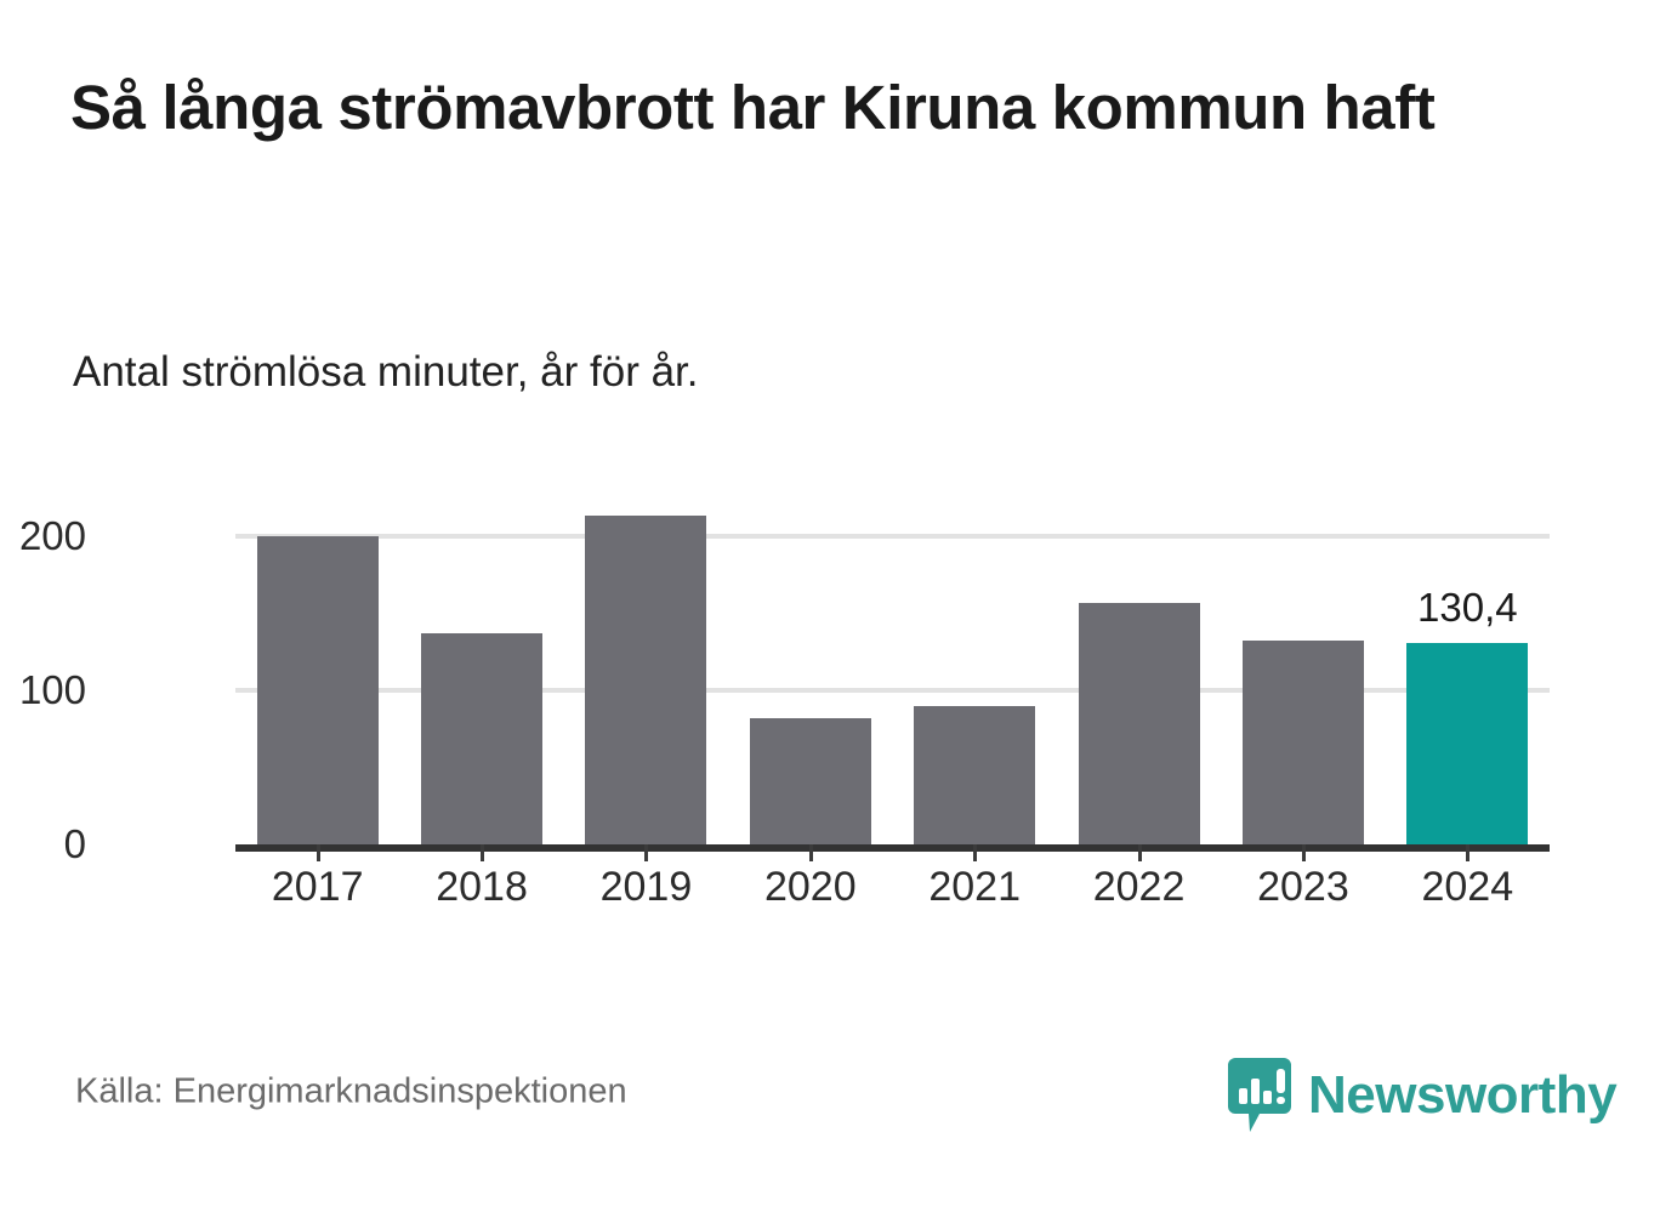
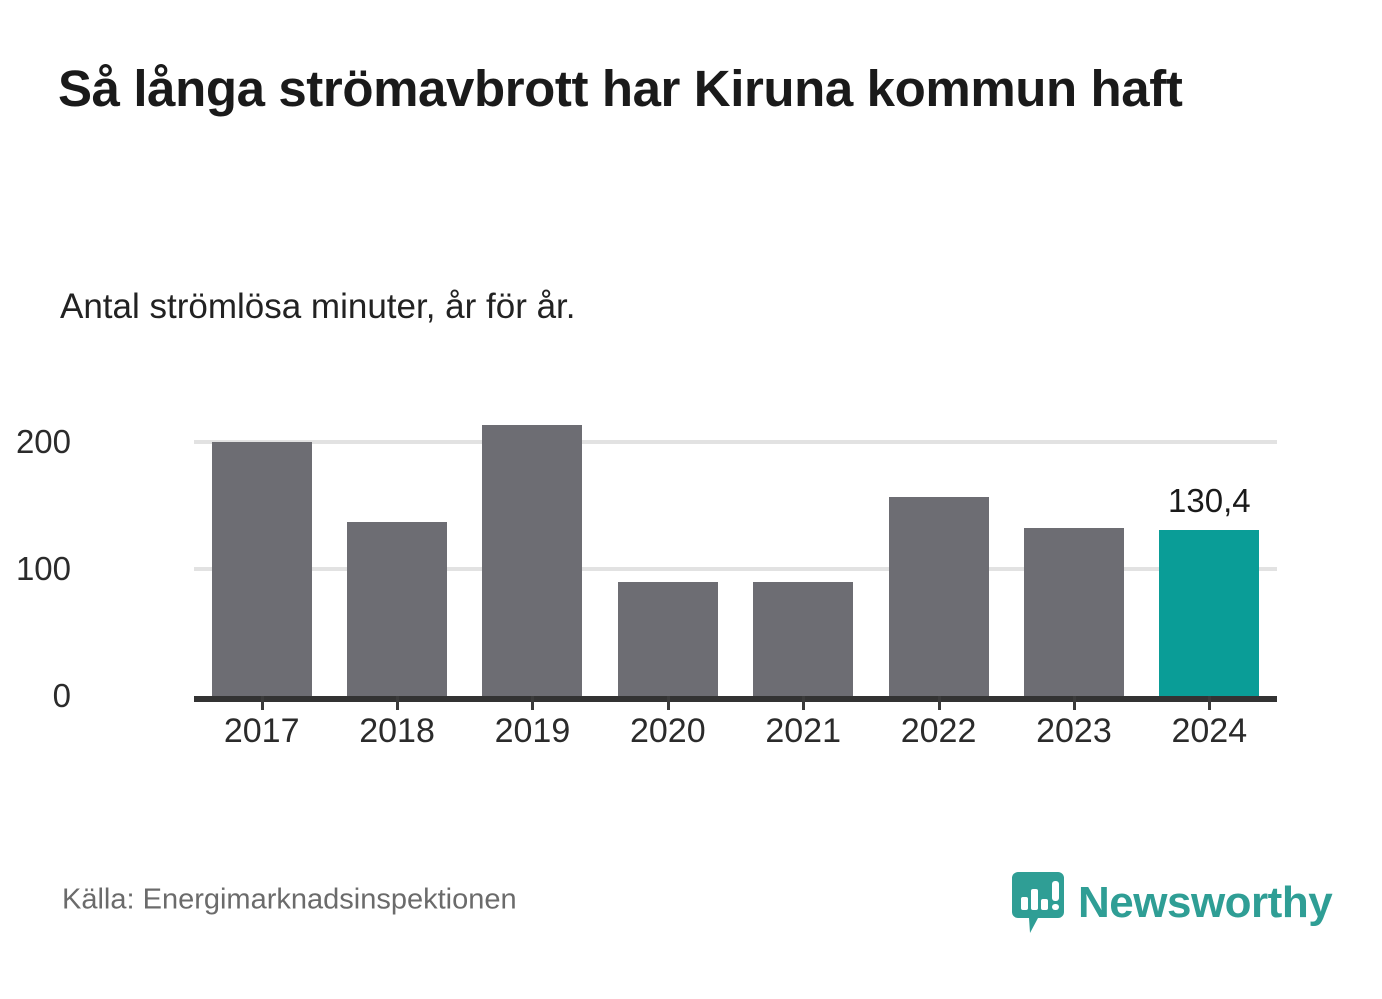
2020: 82 -> 90
